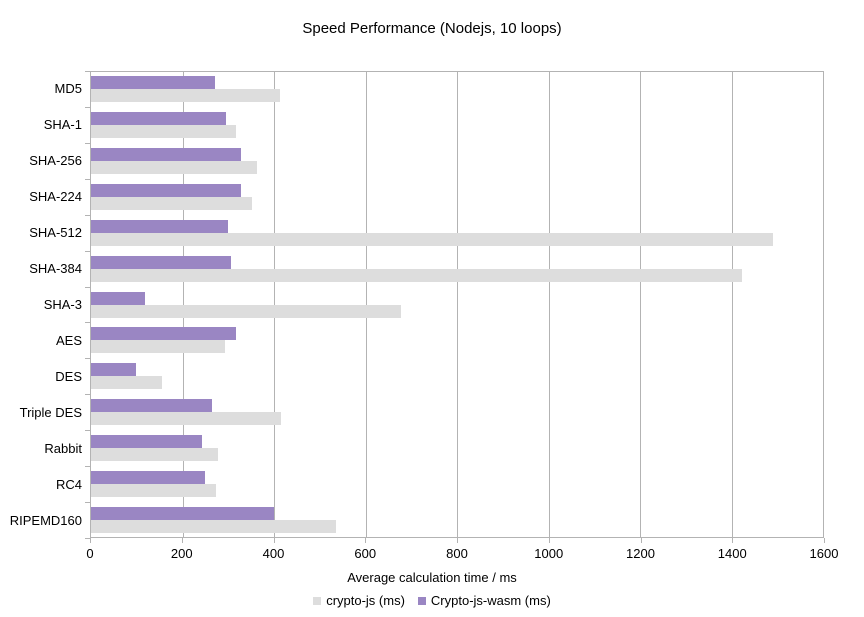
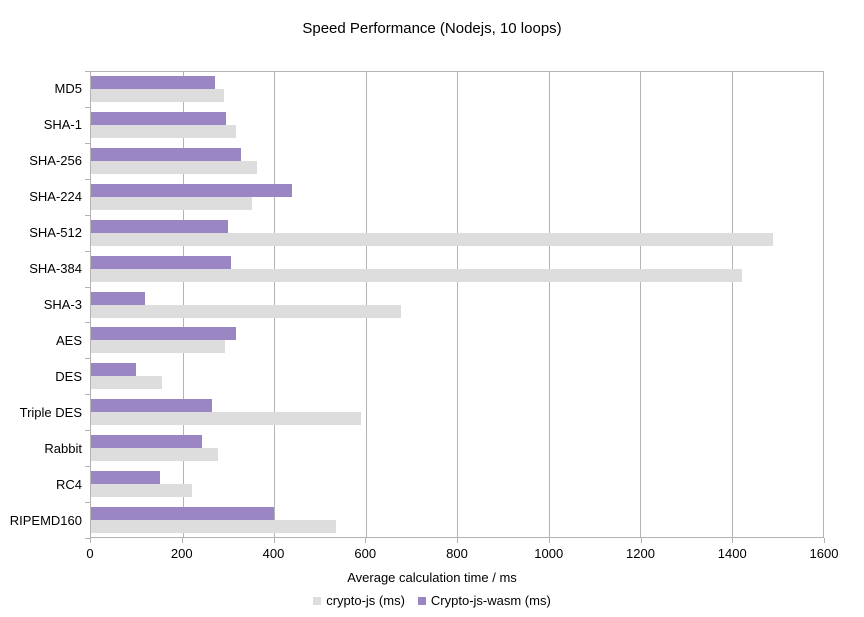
crypto-js (ms)/MD5: 410 -> 290
Crypto-js-wasm (ms)/SHA-224: 330 -> 440
crypto-js (ms)/Triple DES: 420 -> 590
crypto-js (ms)/RC4: 270 -> 220
Crypto-js-wasm (ms)/RC4: 250 -> 150
